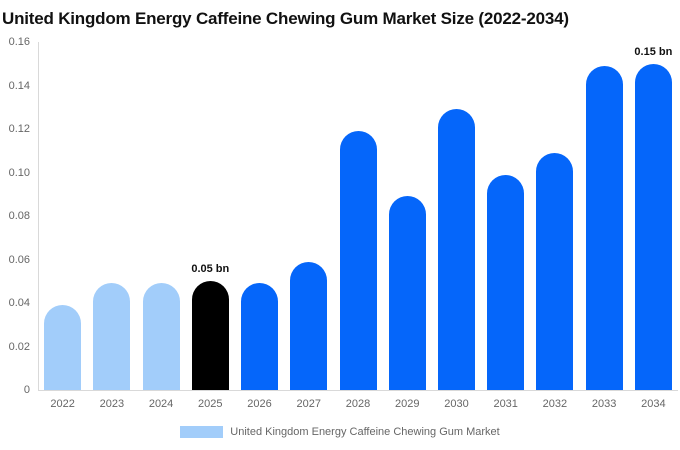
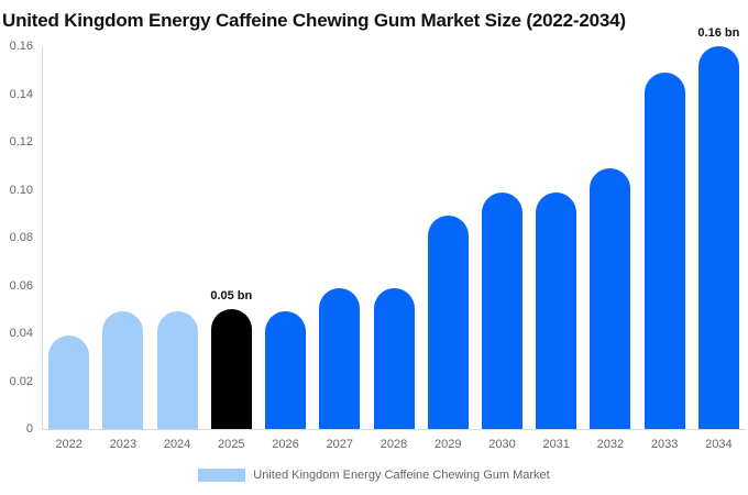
2028: 0.119 -> 0.059
2030: 0.129 -> 0.099
2034: 0.15 -> 0.16
